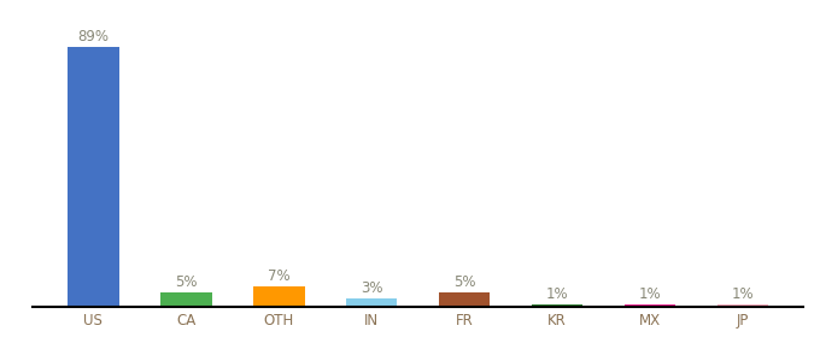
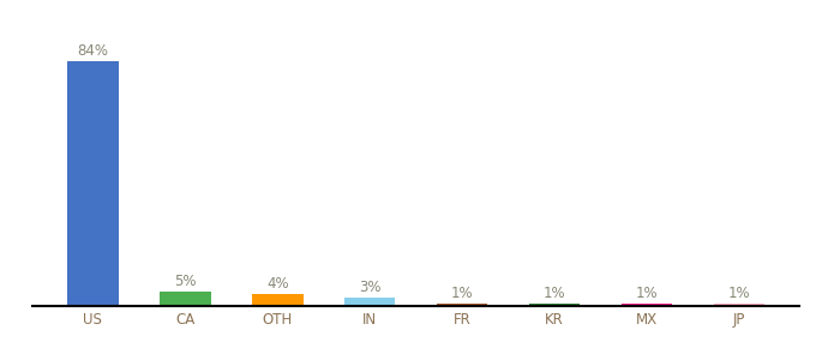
US: 89% -> 84%
OTH: 7% -> 4%
FR: 5% -> 1%
